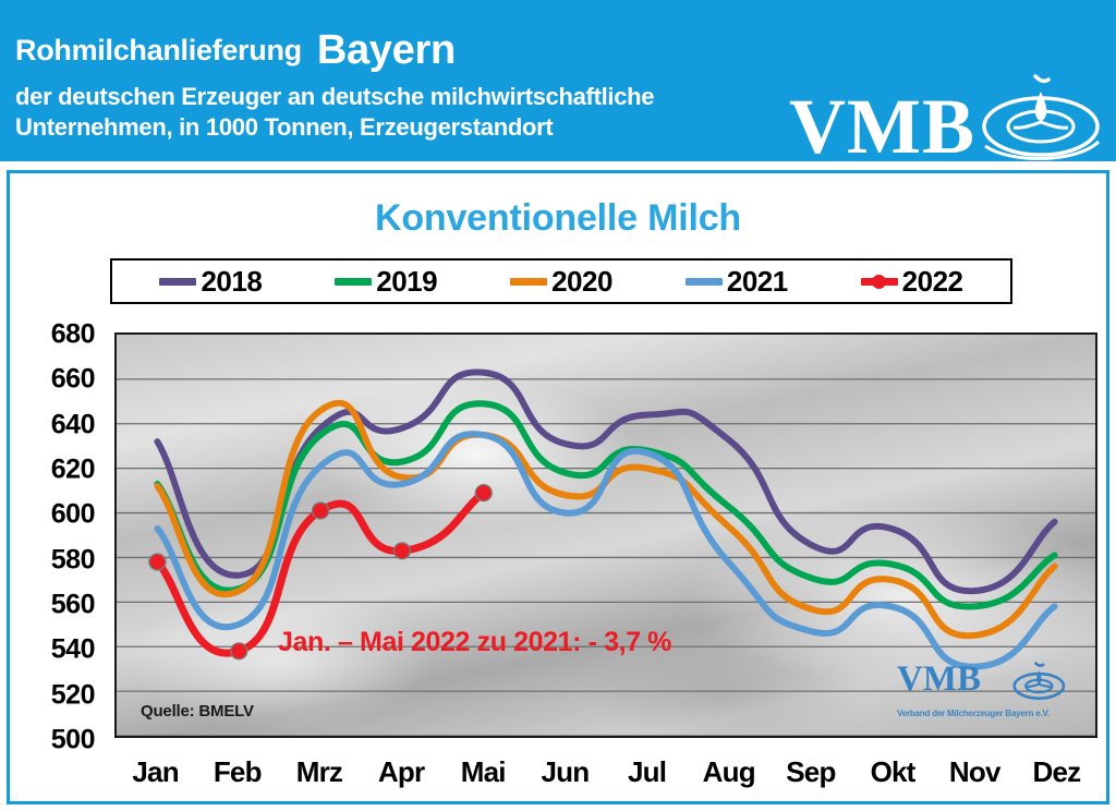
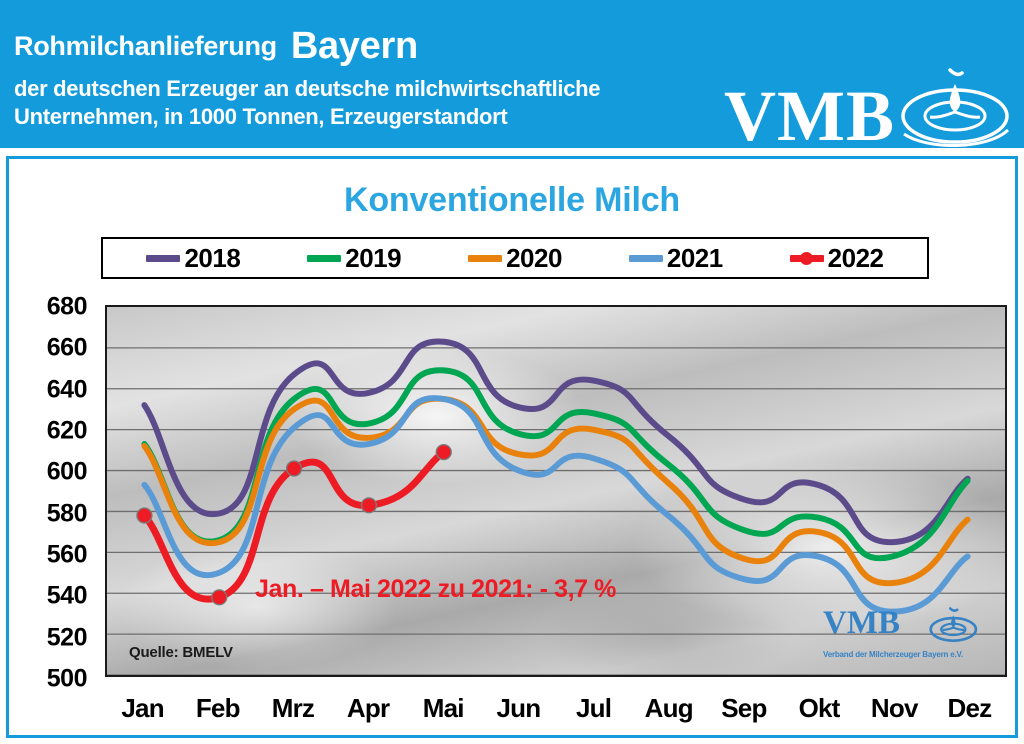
2018/Feb: 572 -> 579
2018/Mrz: 638 -> 647
2020/Mrz: 646 -> 630
2021/Jul: 627 -> 606
2018/Aug: 633 -> 617
2019/Dez: 581 -> 595
